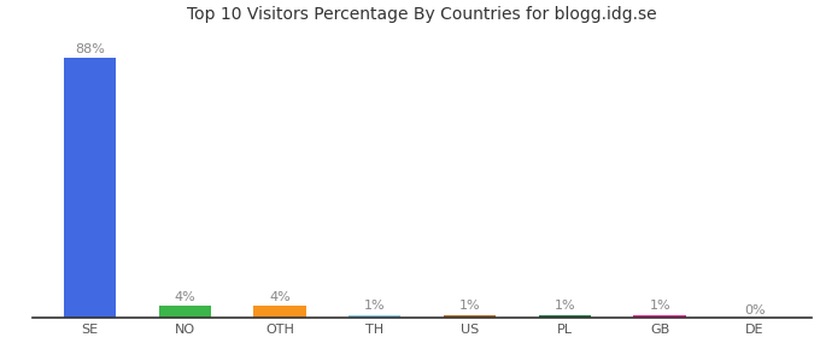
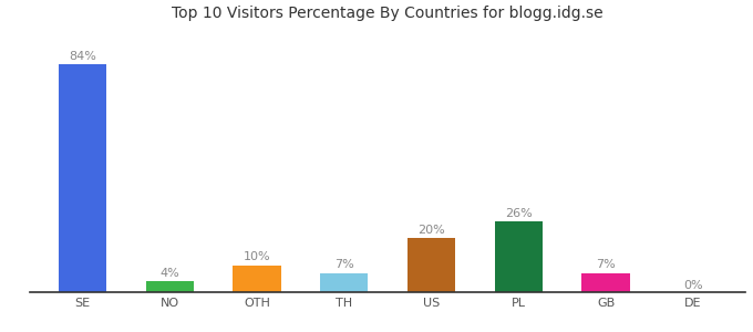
SE: 88% -> 84%
OTH: 4% -> 10%
TH: 1% -> 7%
US: 1% -> 20%
PL: 1% -> 26%
GB: 1% -> 7%
